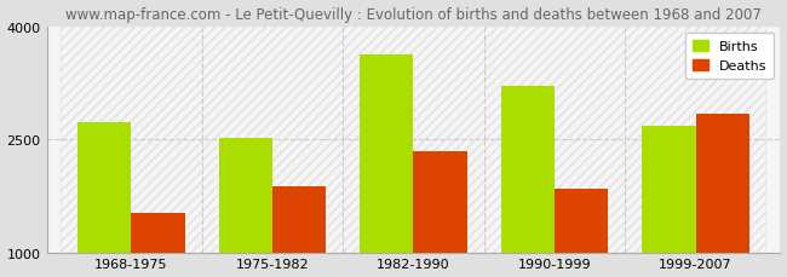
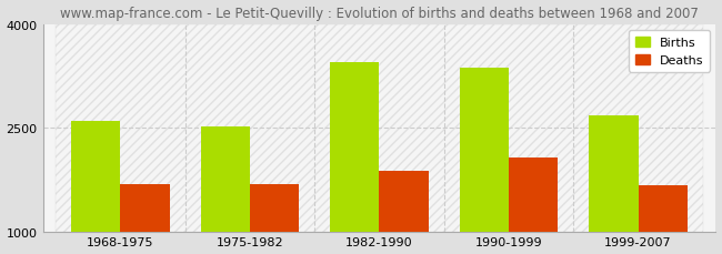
Births/1968-1975: 2720 -> 2600
Deaths/1968-1975: 1520 -> 1680
Deaths/1975-1982: 1880 -> 1690
Births/1982-1990: 3620 -> 3450
Deaths/1982-1990: 2340 -> 1870
Births/1990-1999: 3200 -> 3360
Deaths/1990-1999: 1840 -> 2060
Deaths/1999-2007: 2840 -> 1660
